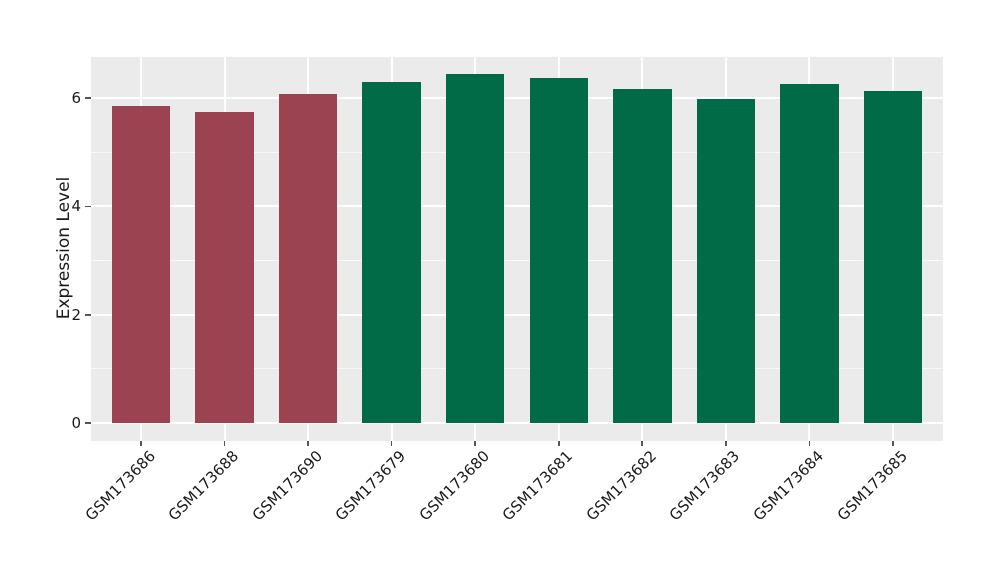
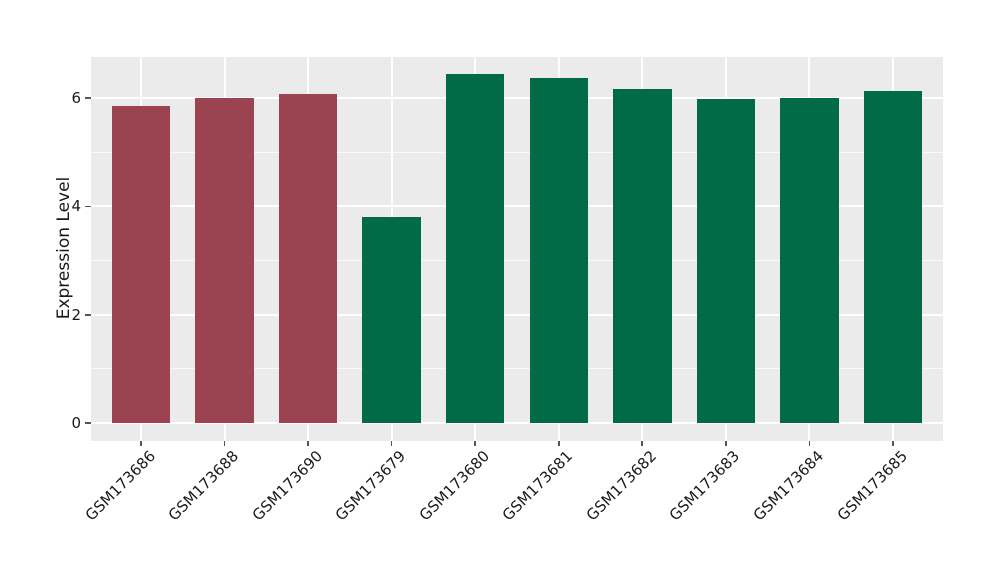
GSM173688: 5.8 -> 6.0
GSM173679: 6.3 -> 3.8
GSM173684: 6.3 -> 6.0
